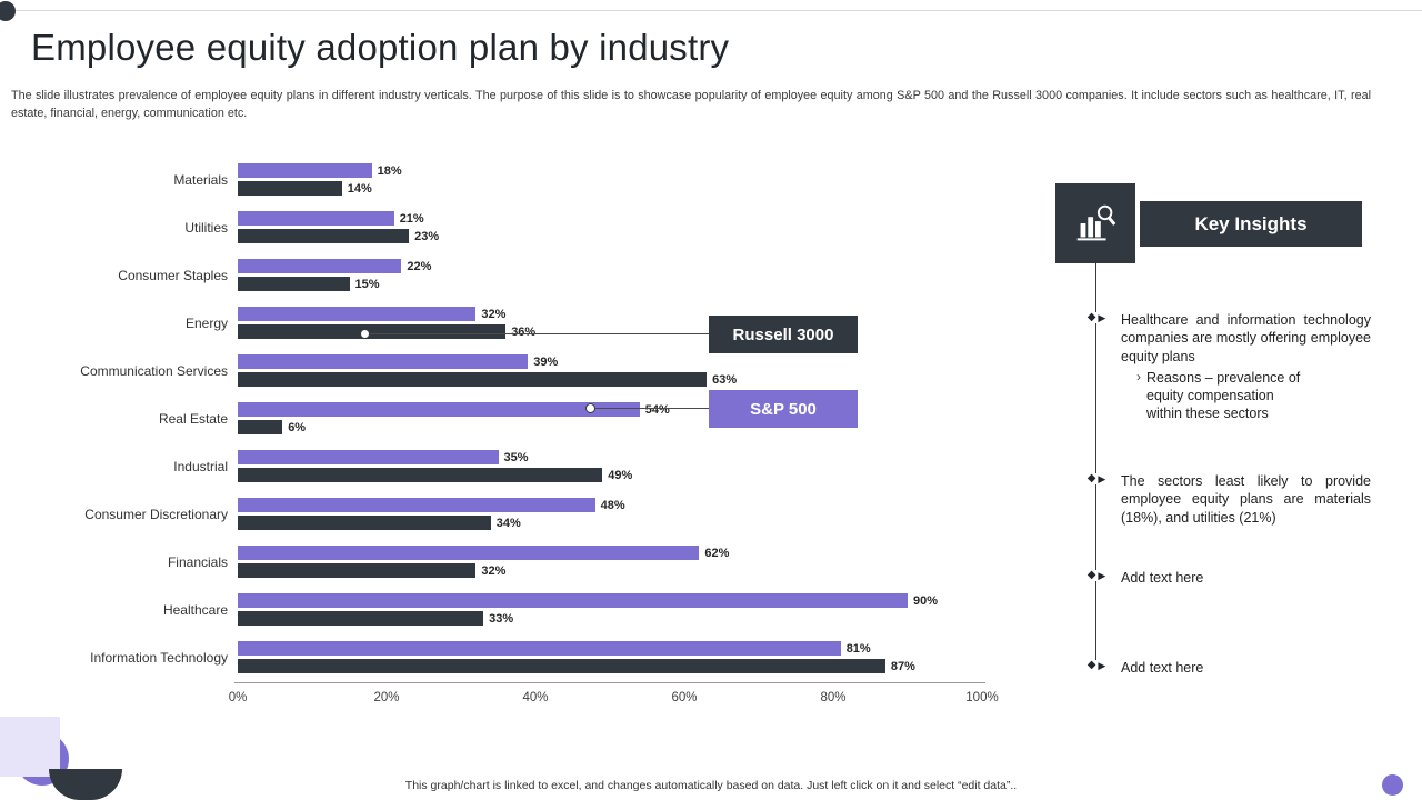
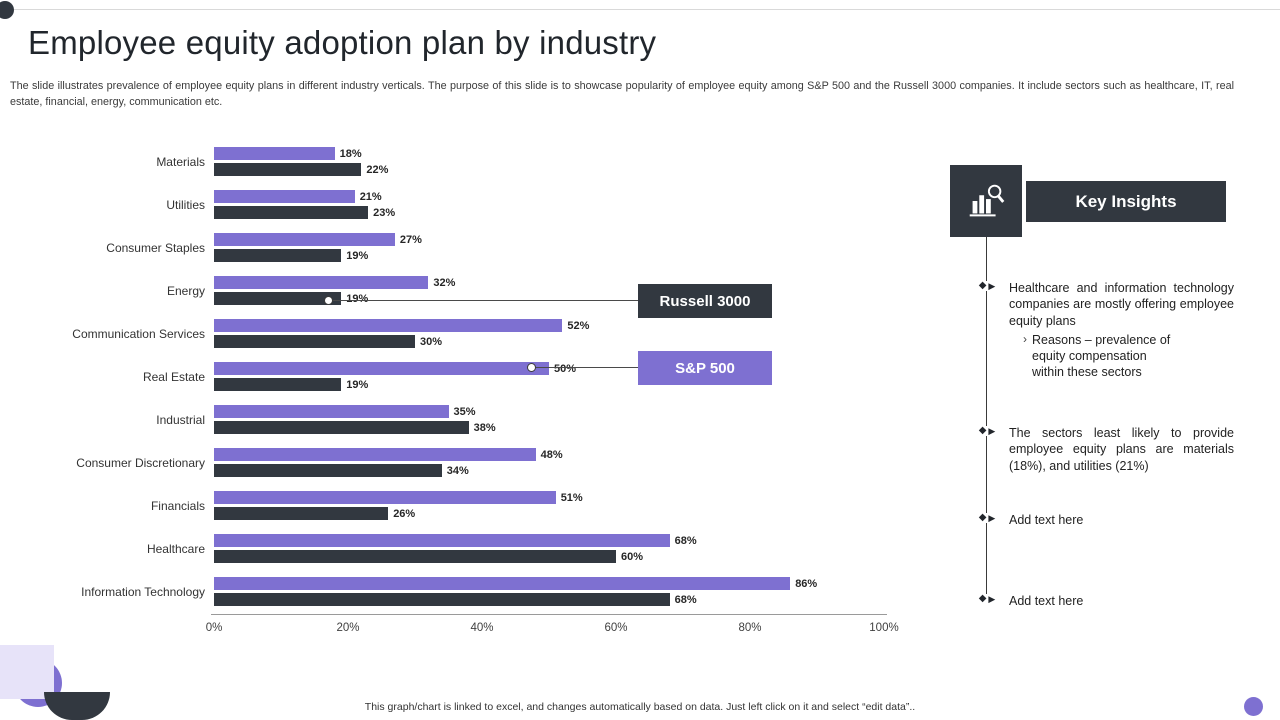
Russell 3000/Materials: 14% -> 22%
S&P 500/Consumer Staples: 22% -> 27%
Russell 3000/Consumer Staples: 15% -> 19%
Russell 3000/Energy: 36% -> 19%
S&P 500/Communication Services: 39% -> 52%
Russell 3000/Communication Services: 63% -> 30%
S&P 500/Real Estate: 54% -> 50%
Russell 3000/Real Estate: 6% -> 19%
Russell 3000/Industrial: 49% -> 38%
S&P 500/Financials: 62% -> 51%
Russell 3000/Financials: 32% -> 26%
S&P 500/Healthcare: 90% -> 68%
Russell 3000/Healthcare: 33% -> 60%
S&P 500/Information Technology: 81% -> 86%
Russell 3000/Information Technology: 87% -> 68%
